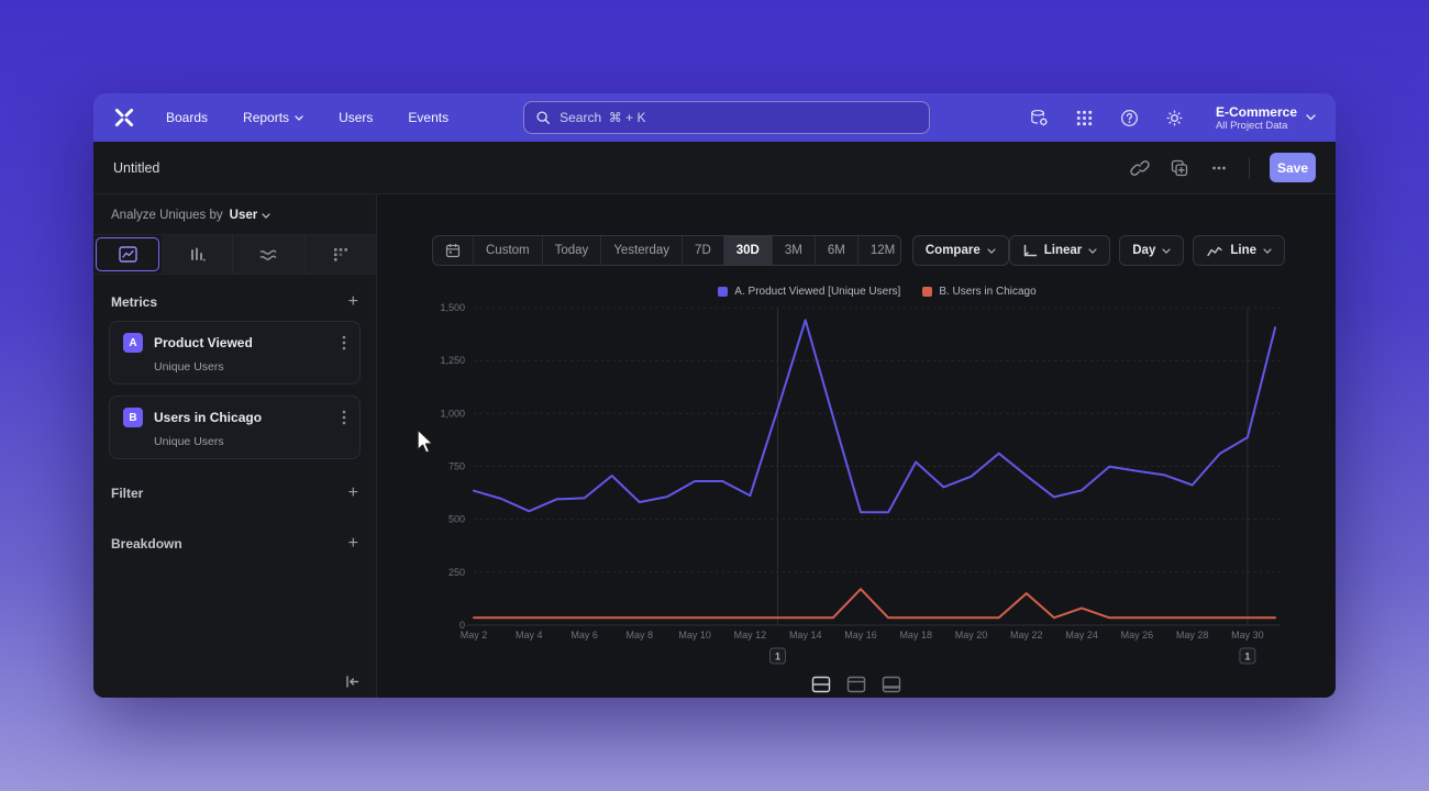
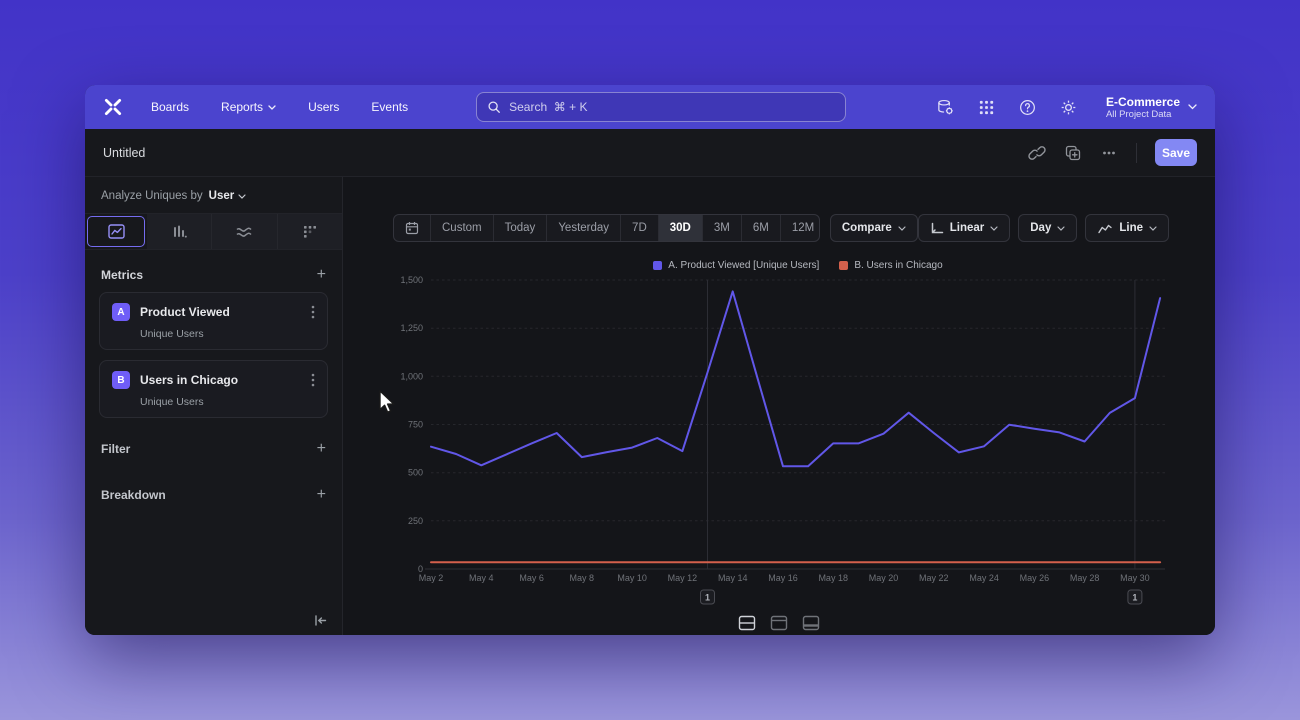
A. Product Viewed [Unique Users]/May 6: 600 -> 650
A. Product Viewed [Unique Users]/May 10: 680 -> 630
B. Users in Chicago/May 16: 170 -> 40
A. Product Viewed [Unique Users]/May 18: 770 -> 650
B. Users in Chicago/May 22: 150 -> 40
B. Users in Chicago/May 24: 80 -> 40
